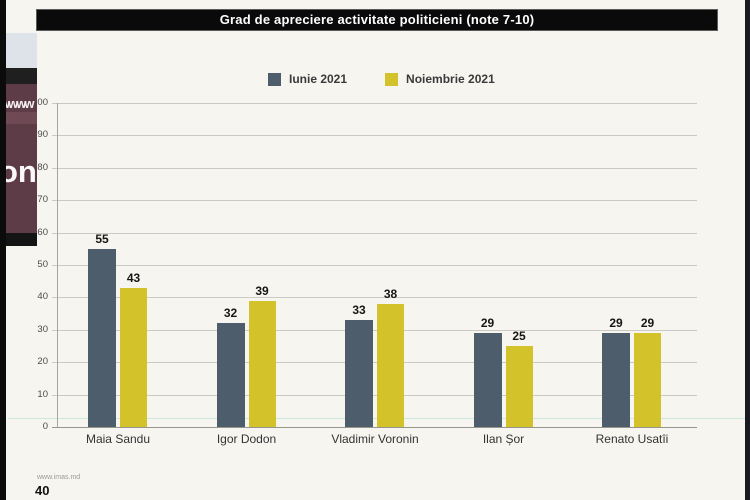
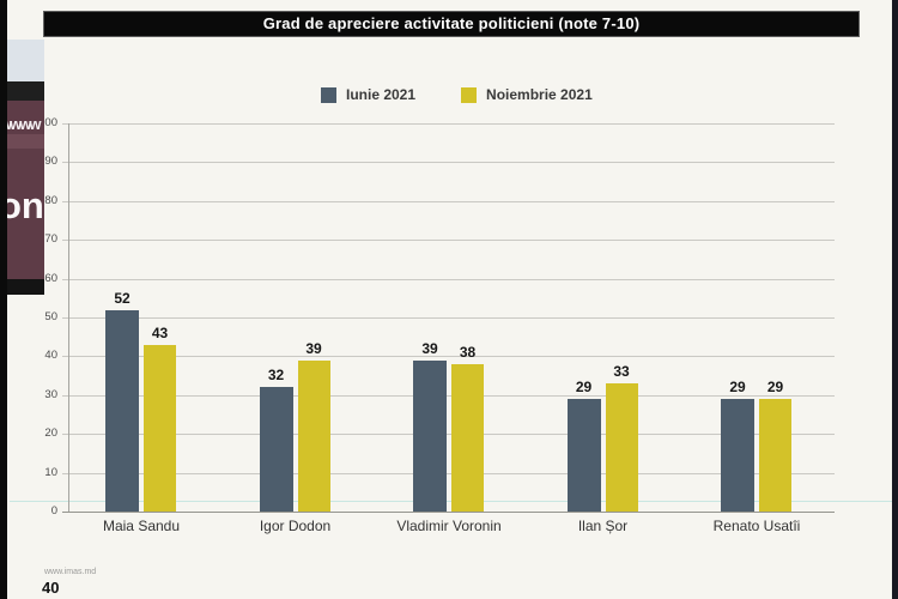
Iunie 2021/Maia Sandu: 55 -> 52
Iunie 2021/Vladimir Voronin: 33 -> 39
Noiembrie 2021/Ilan Șor: 25 -> 33
